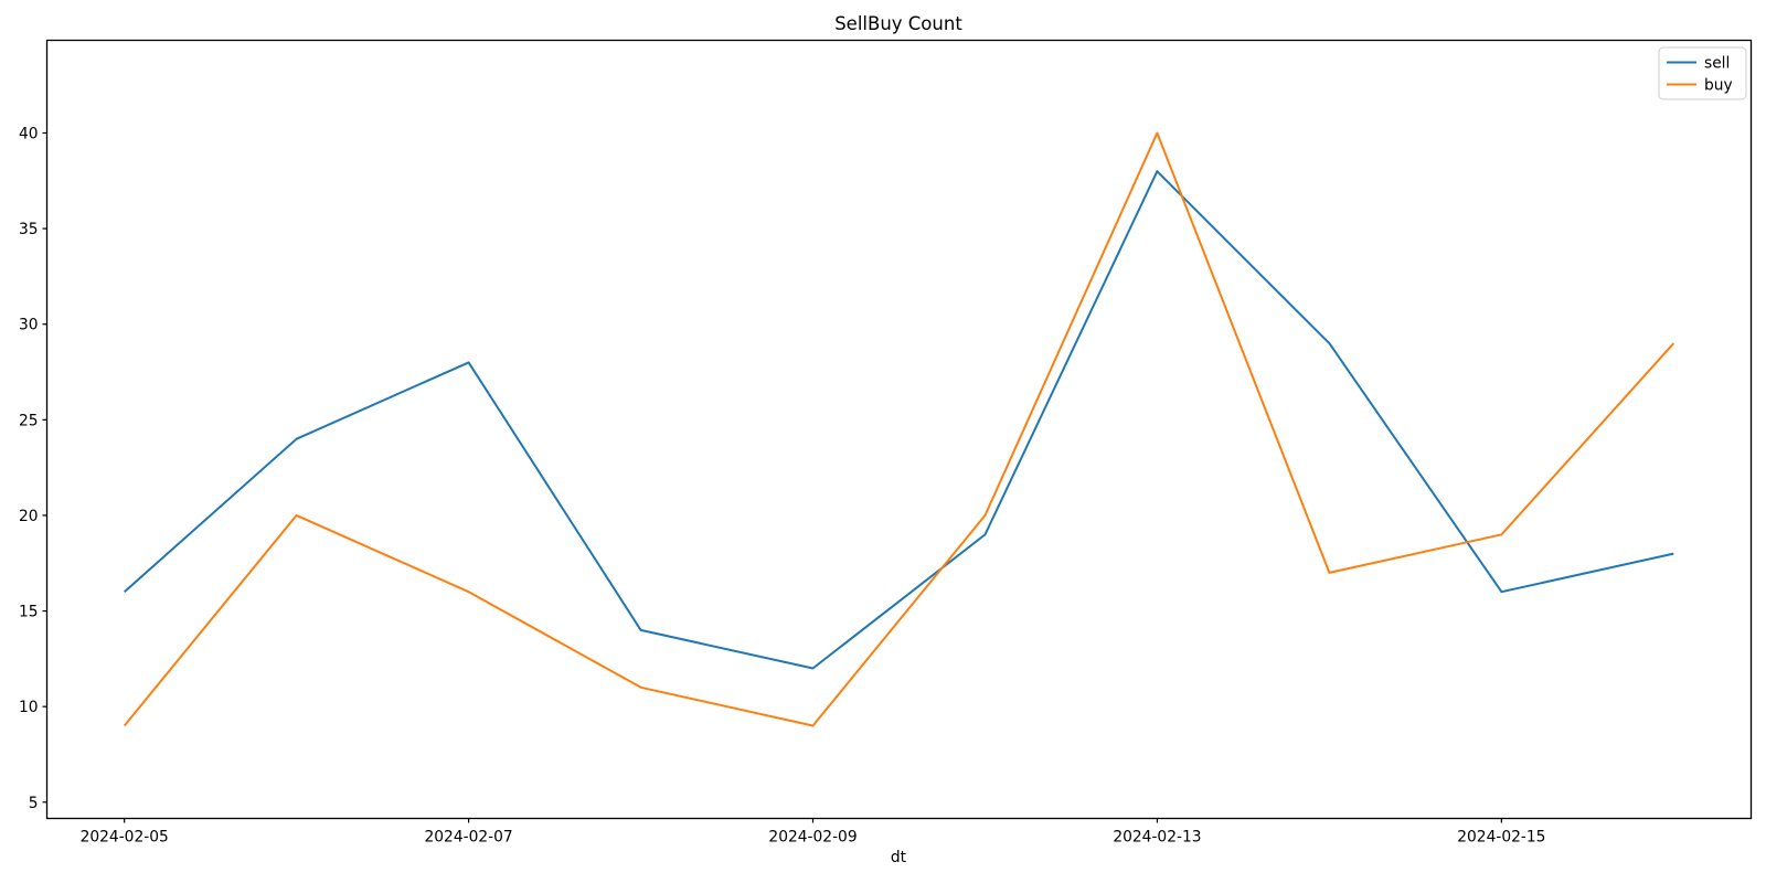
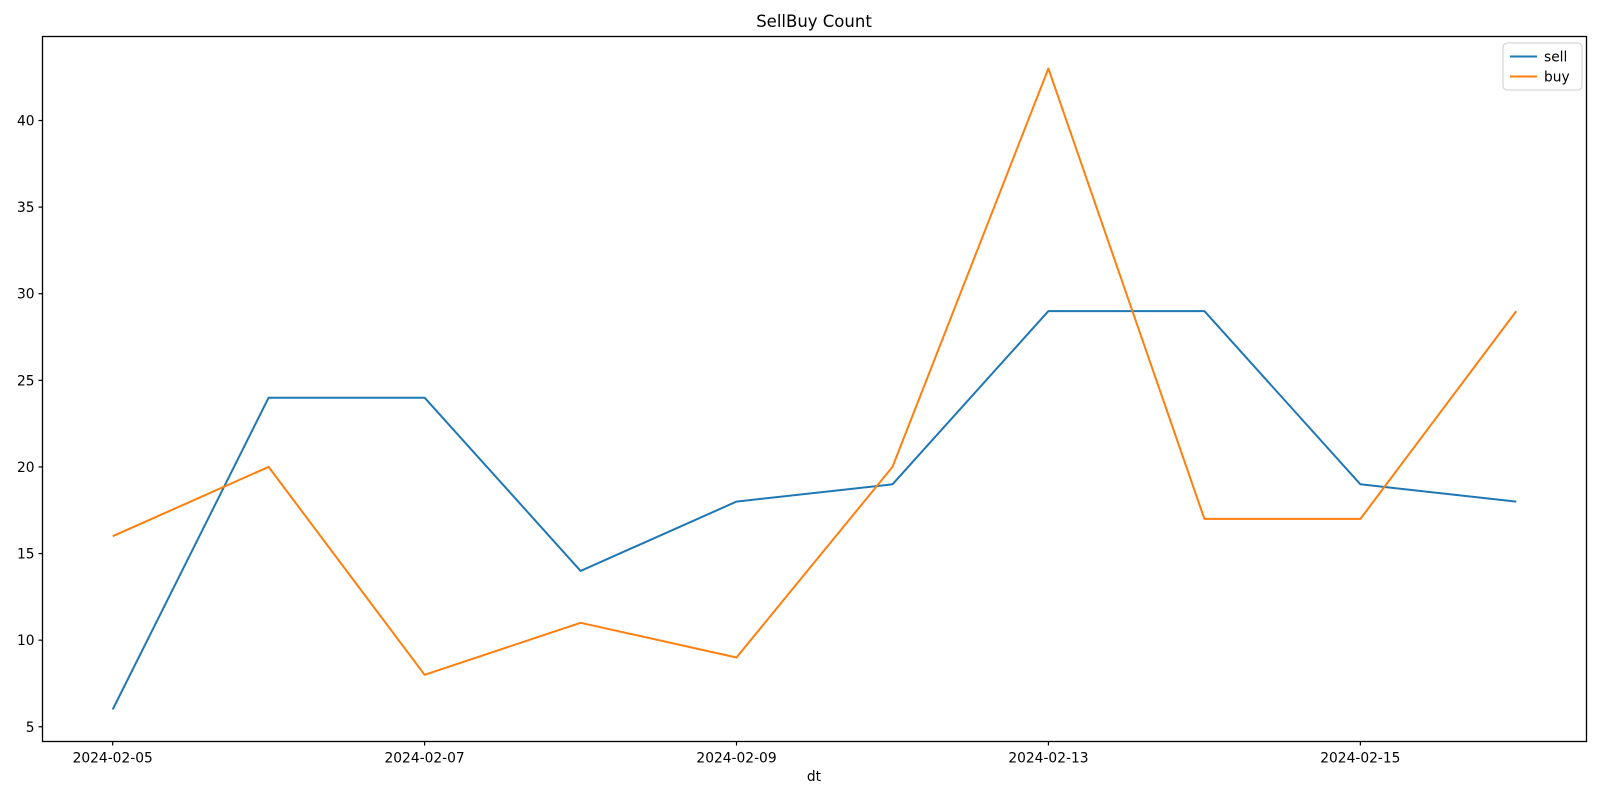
sell/2024-02-05: 16 -> 6
buy/2024-02-05: 9 -> 16
sell/2024-02-07: 28 -> 24
buy/2024-02-07: 16 -> 8
sell/2024-02-09: 12 -> 18
sell/2024-02-13: 38 -> 29
buy/2024-02-13: 40 -> 43
sell/2024-02-15: 16 -> 19
buy/2024-02-15: 19 -> 17
